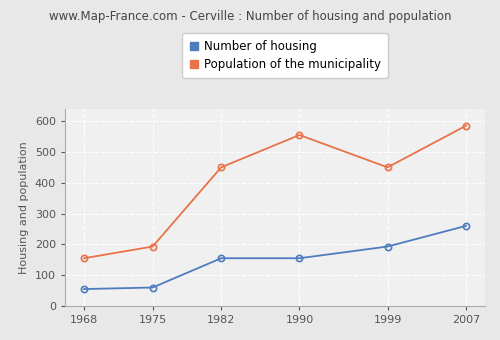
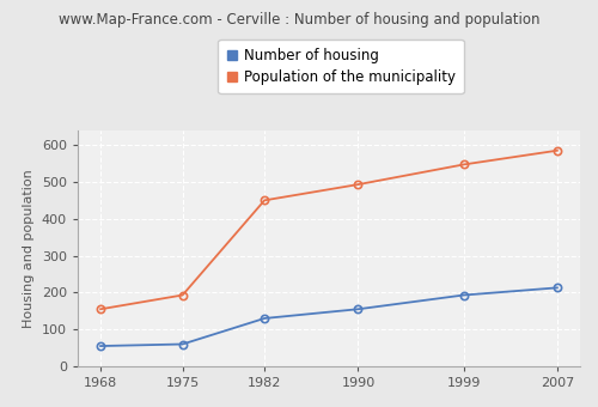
Number of housing/1982: 155 -> 130
Population of the municipality/1990: 555 -> 493
Population of the municipality/1999: 450 -> 547
Number of housing/2007: 260 -> 213
